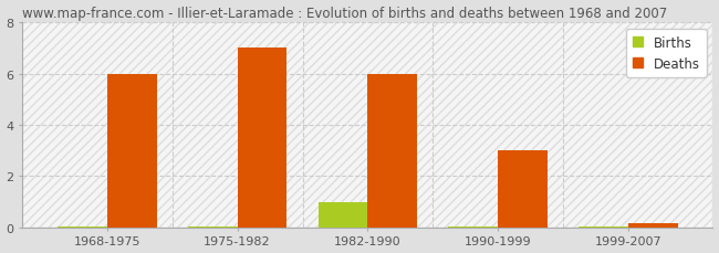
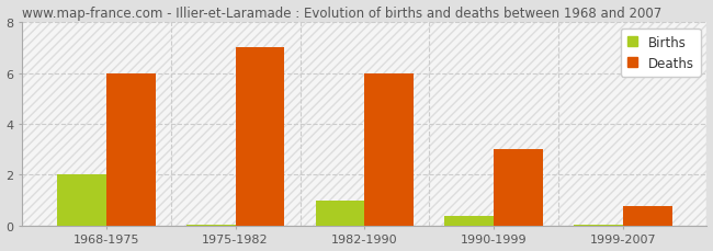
Births/1968-1975: 0.05 -> 2.00
Births/1990-1999: 0.05 -> 0.40
Deaths/1999-2007: 0.15 -> 0.75
